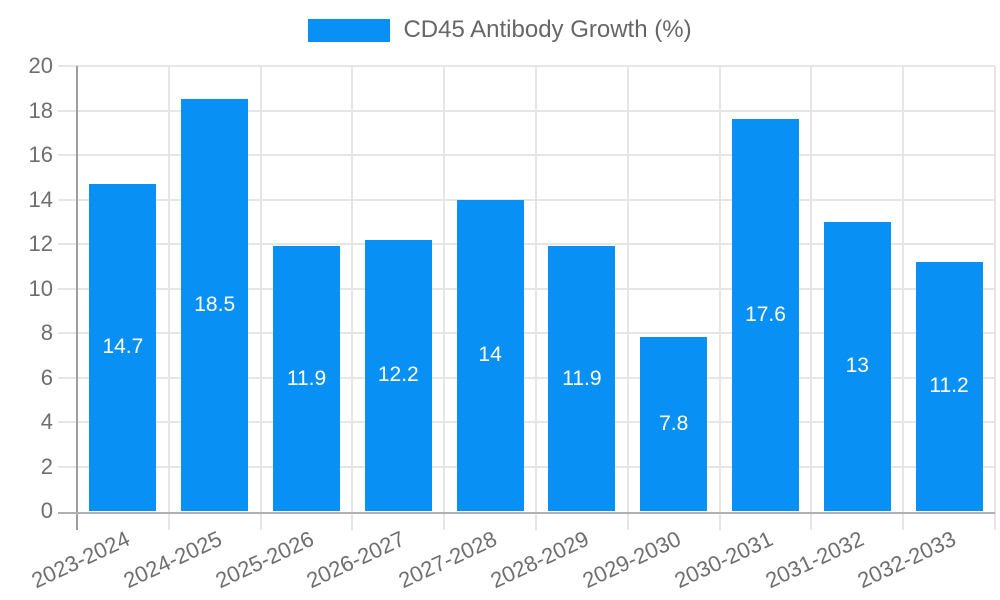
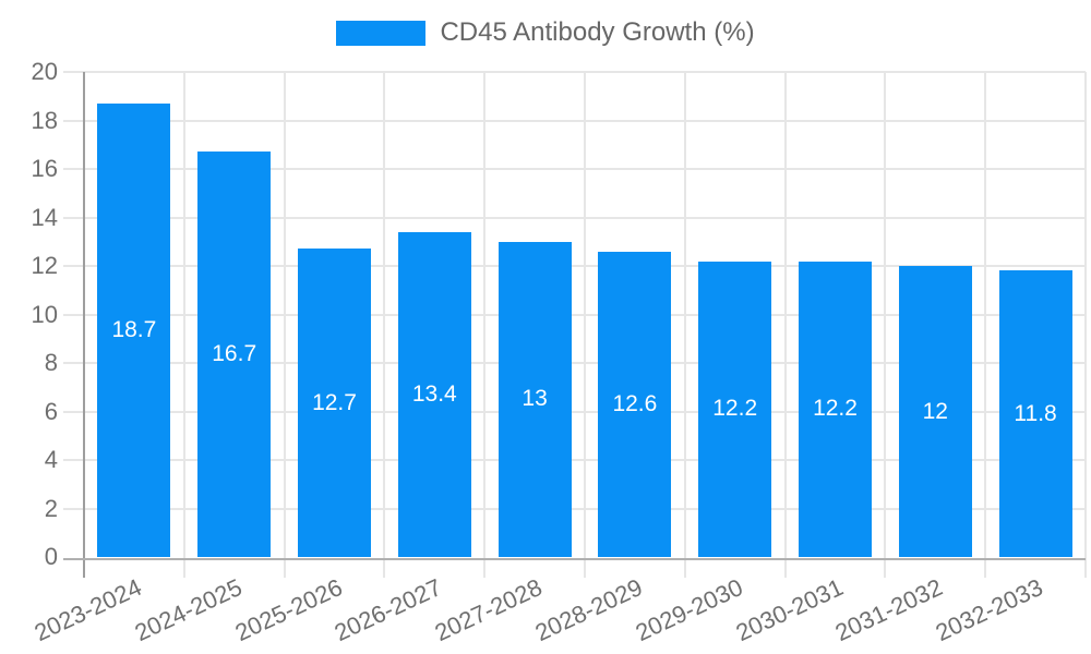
2023-2024: 14.7 -> 18.7
2024-2025: 18.5 -> 16.7
2025-2026: 11.9 -> 12.7
2026-2027: 12.2 -> 13.4
2027-2028: 14 -> 13
2028-2029: 11.9 -> 12.6
2029-2030: 7.8 -> 12.2
2030-2031: 17.6 -> 12.2
2031-2032: 13 -> 12
2032-2033: 11.2 -> 11.8
